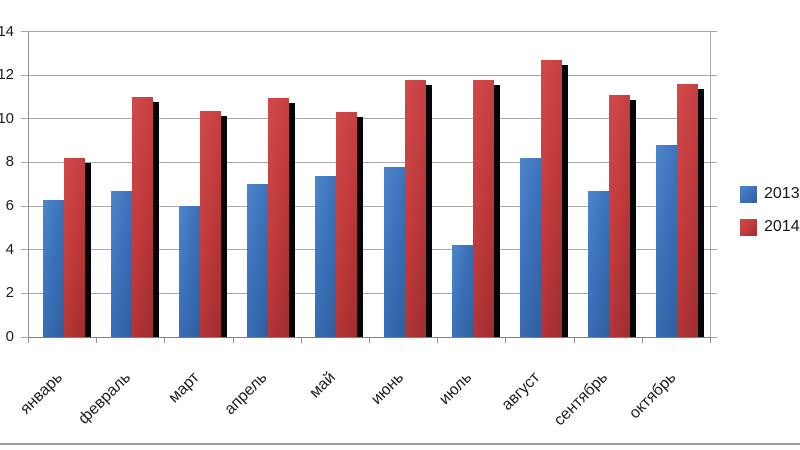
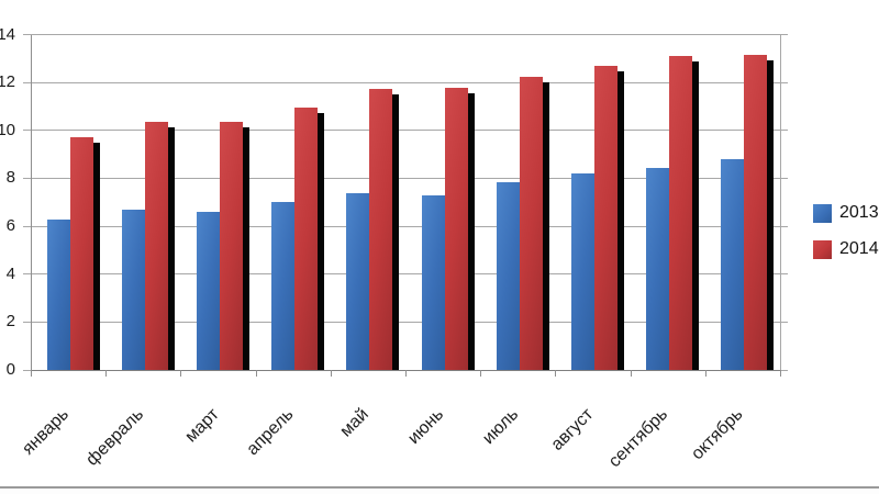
2014/январь: 8.2 -> 9.7
2014/февраль: 11.0 -> 10.3
2013/март: 6.0 -> 6.6
2014/май: 10.3 -> 11.8
2013/июнь: 7.8 -> 7.3
2013/июль: 4.2 -> 7.8
2014/июль: 11.8 -> 12.2
2013/сентябрь: 6.7 -> 8.4
2014/сентябрь: 11.1 -> 13.1
2014/октябрь: 11.6 -> 13.2
